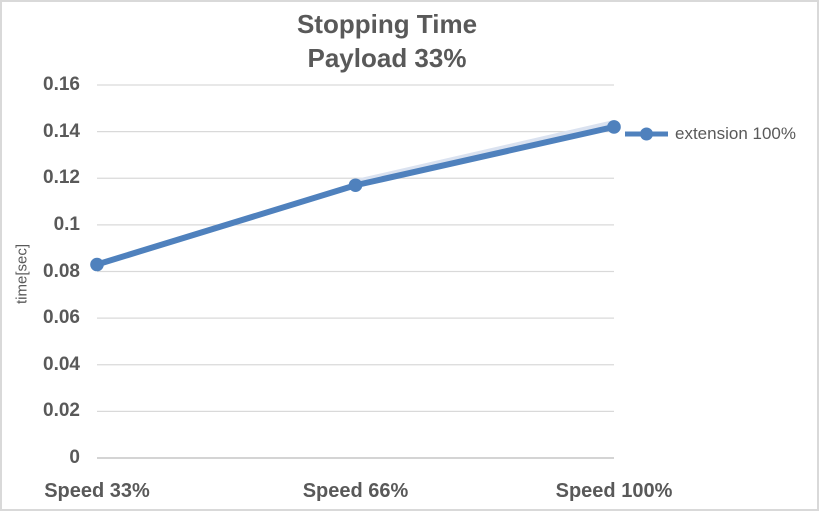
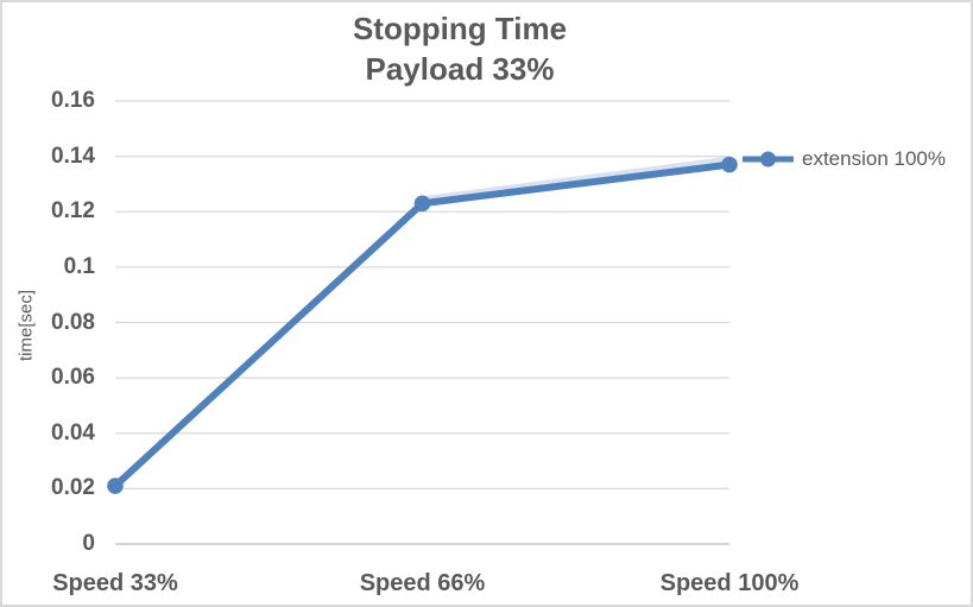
Speed 33%: 0.083 -> 0.021
Speed 66%: 0.117 -> 0.123
Speed 100%: 0.142 -> 0.137
